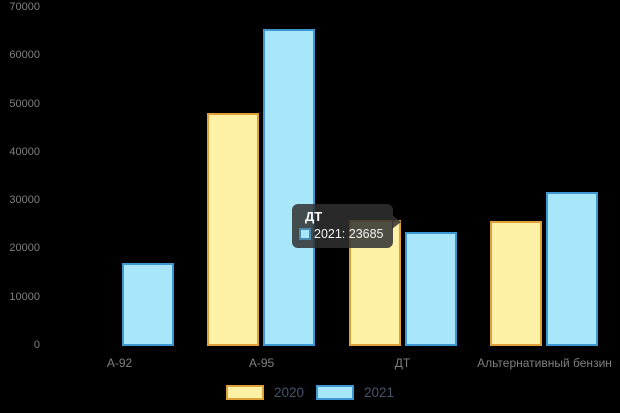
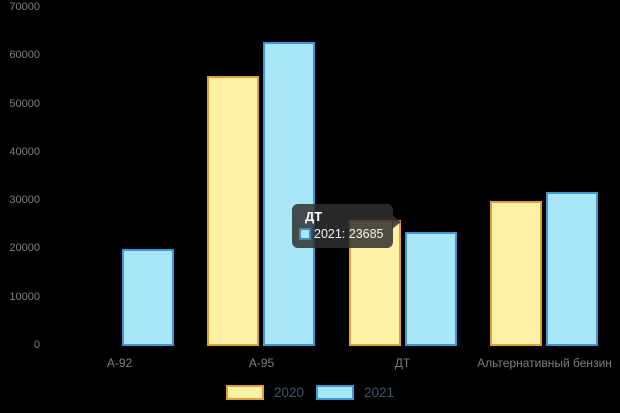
2021/А-92: 17000 -> 20000
2020/А-95: 48000 -> 56000
2021/А-95: 66000 -> 63000
2020/Альтернативный бензин: 26000 -> 30000
